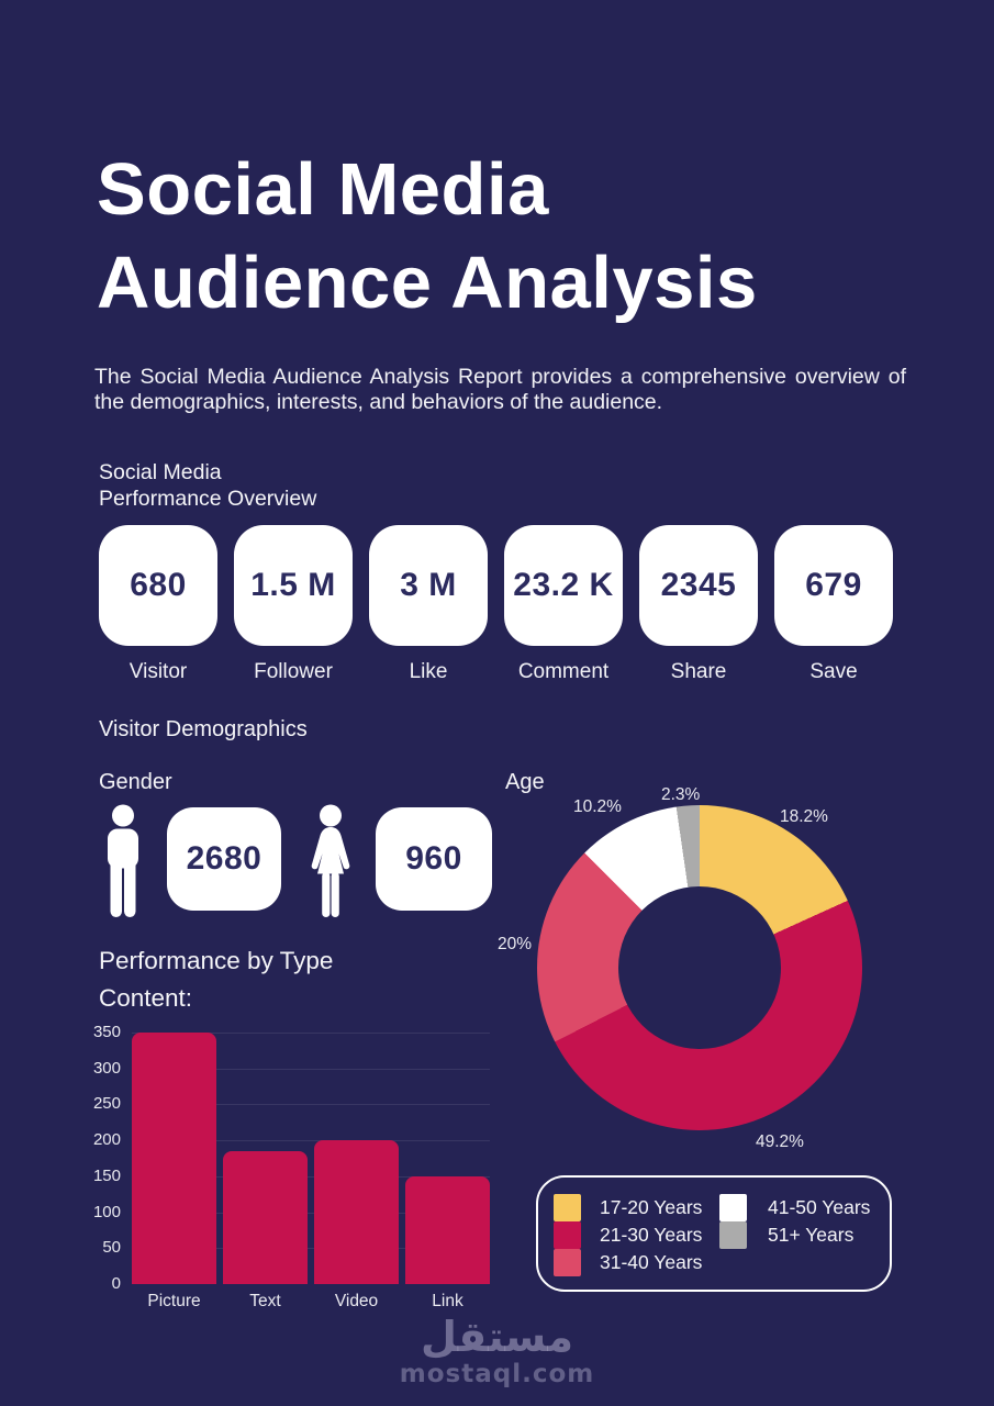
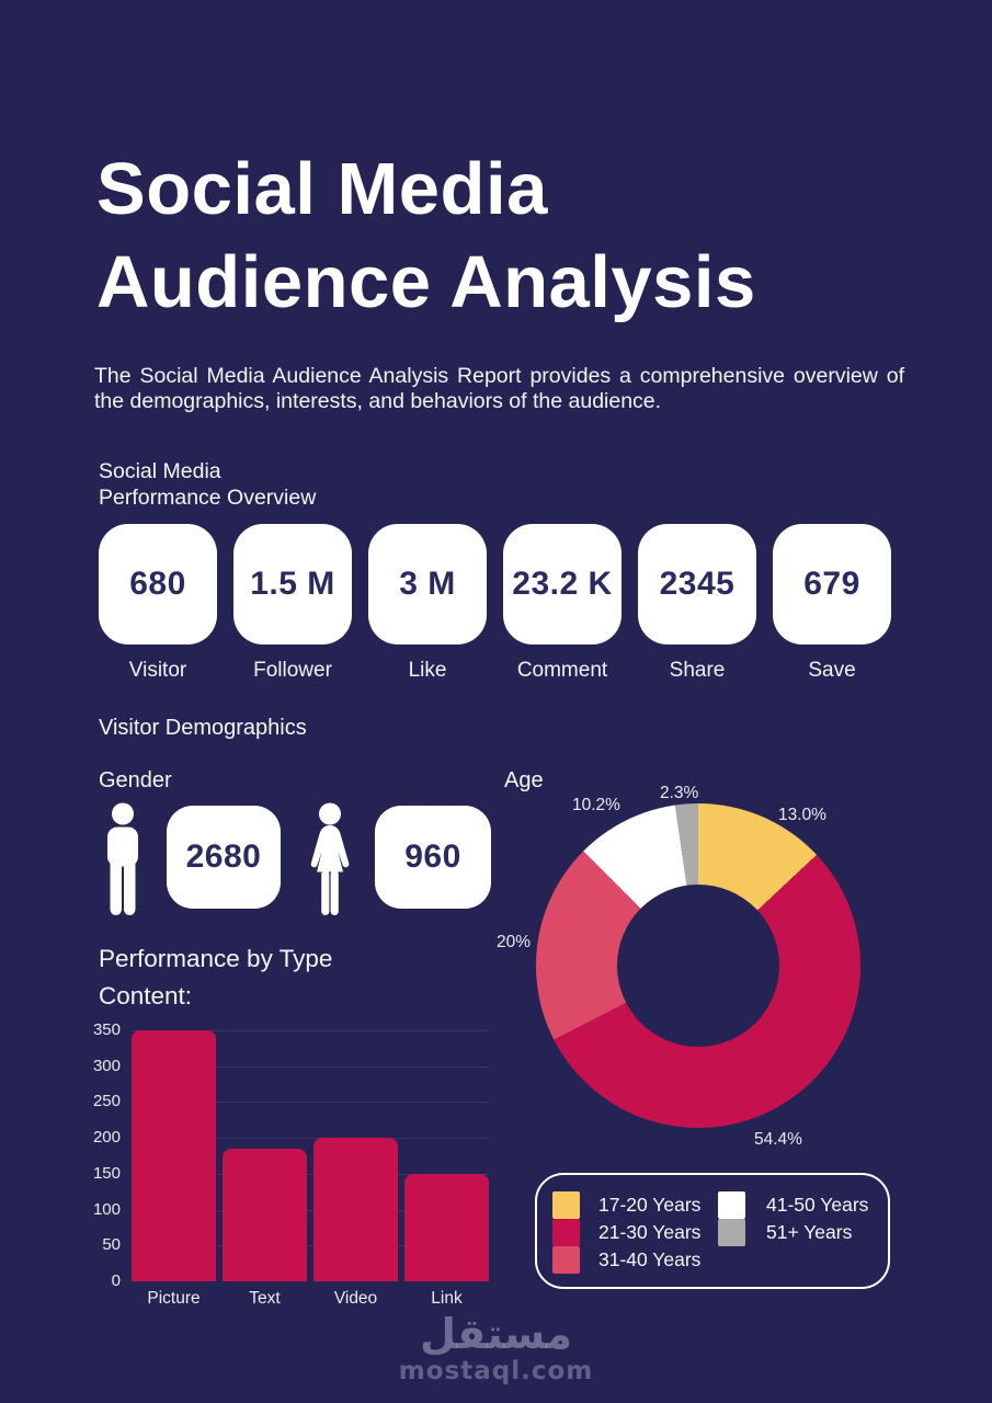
Age/17-20 Years: 18.2% -> 13.0%
Age/21-30 Years: 49.2% -> 54.4%
